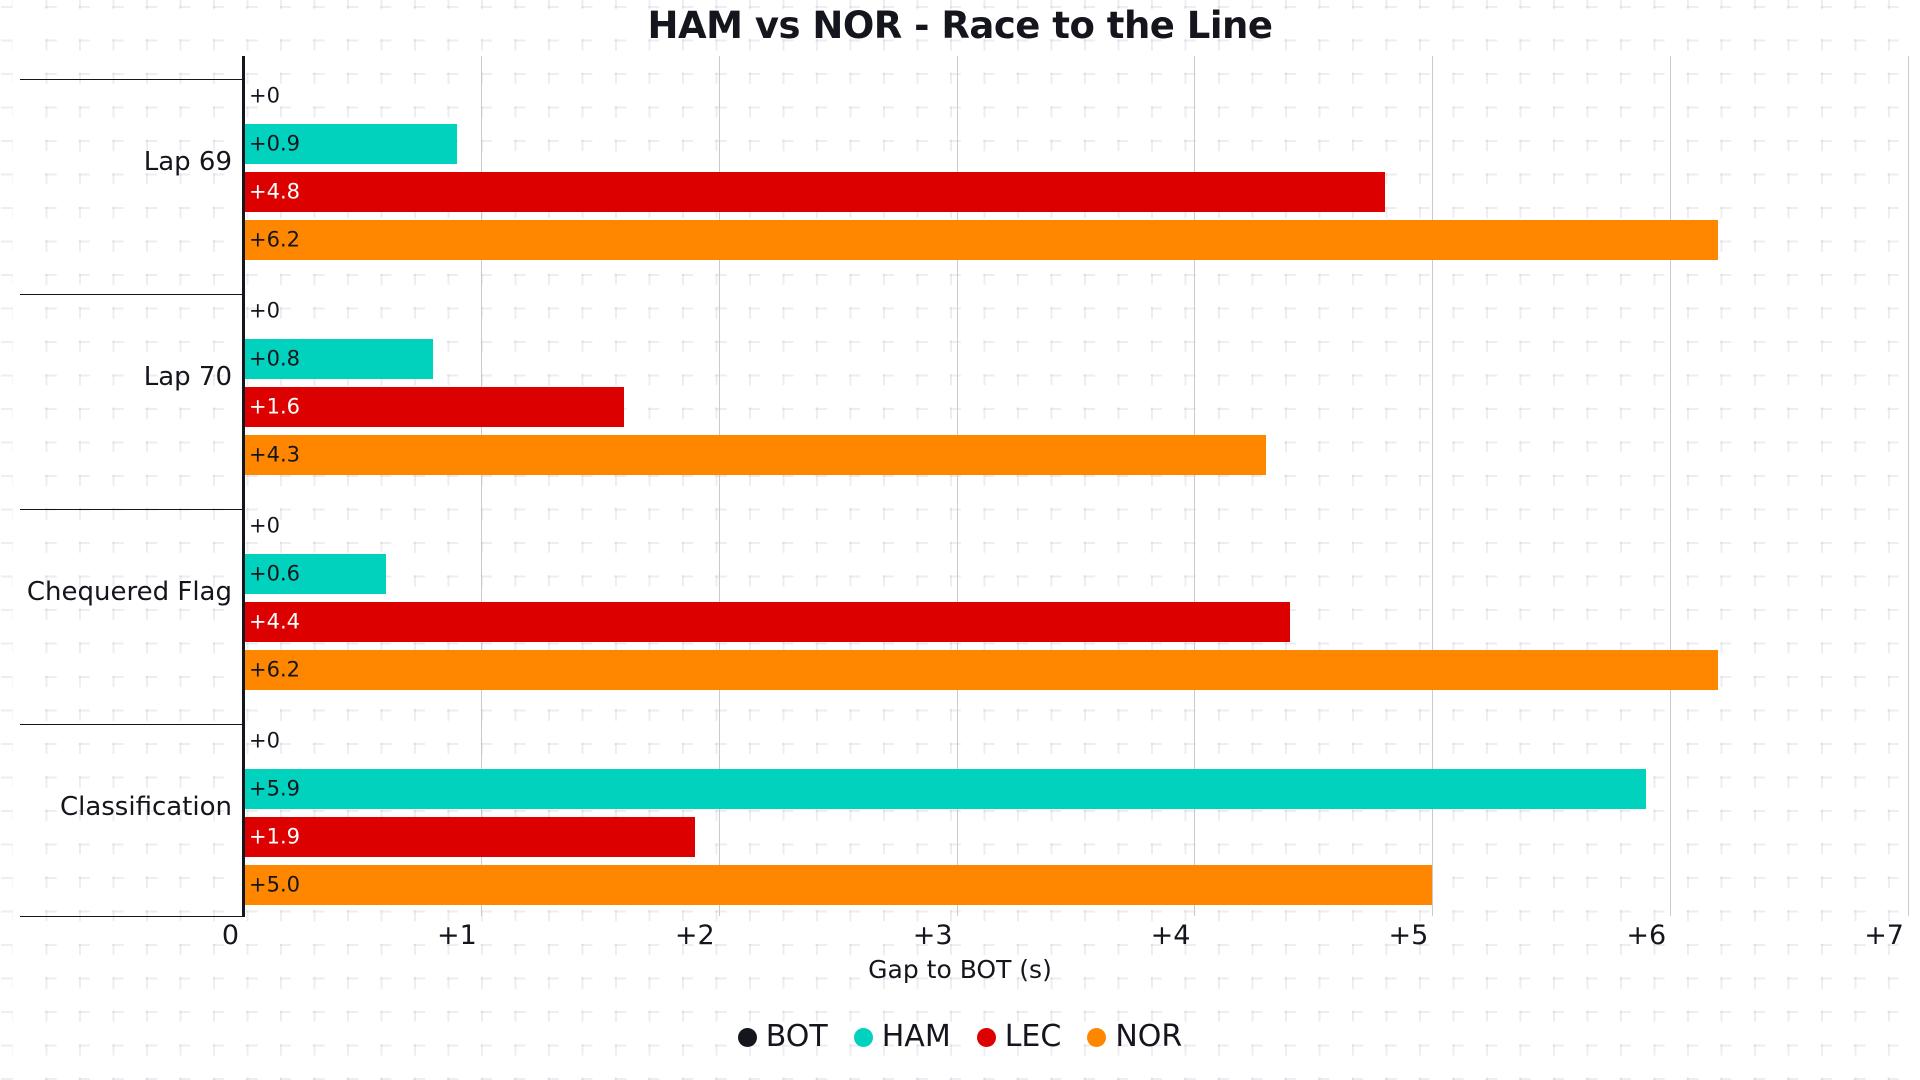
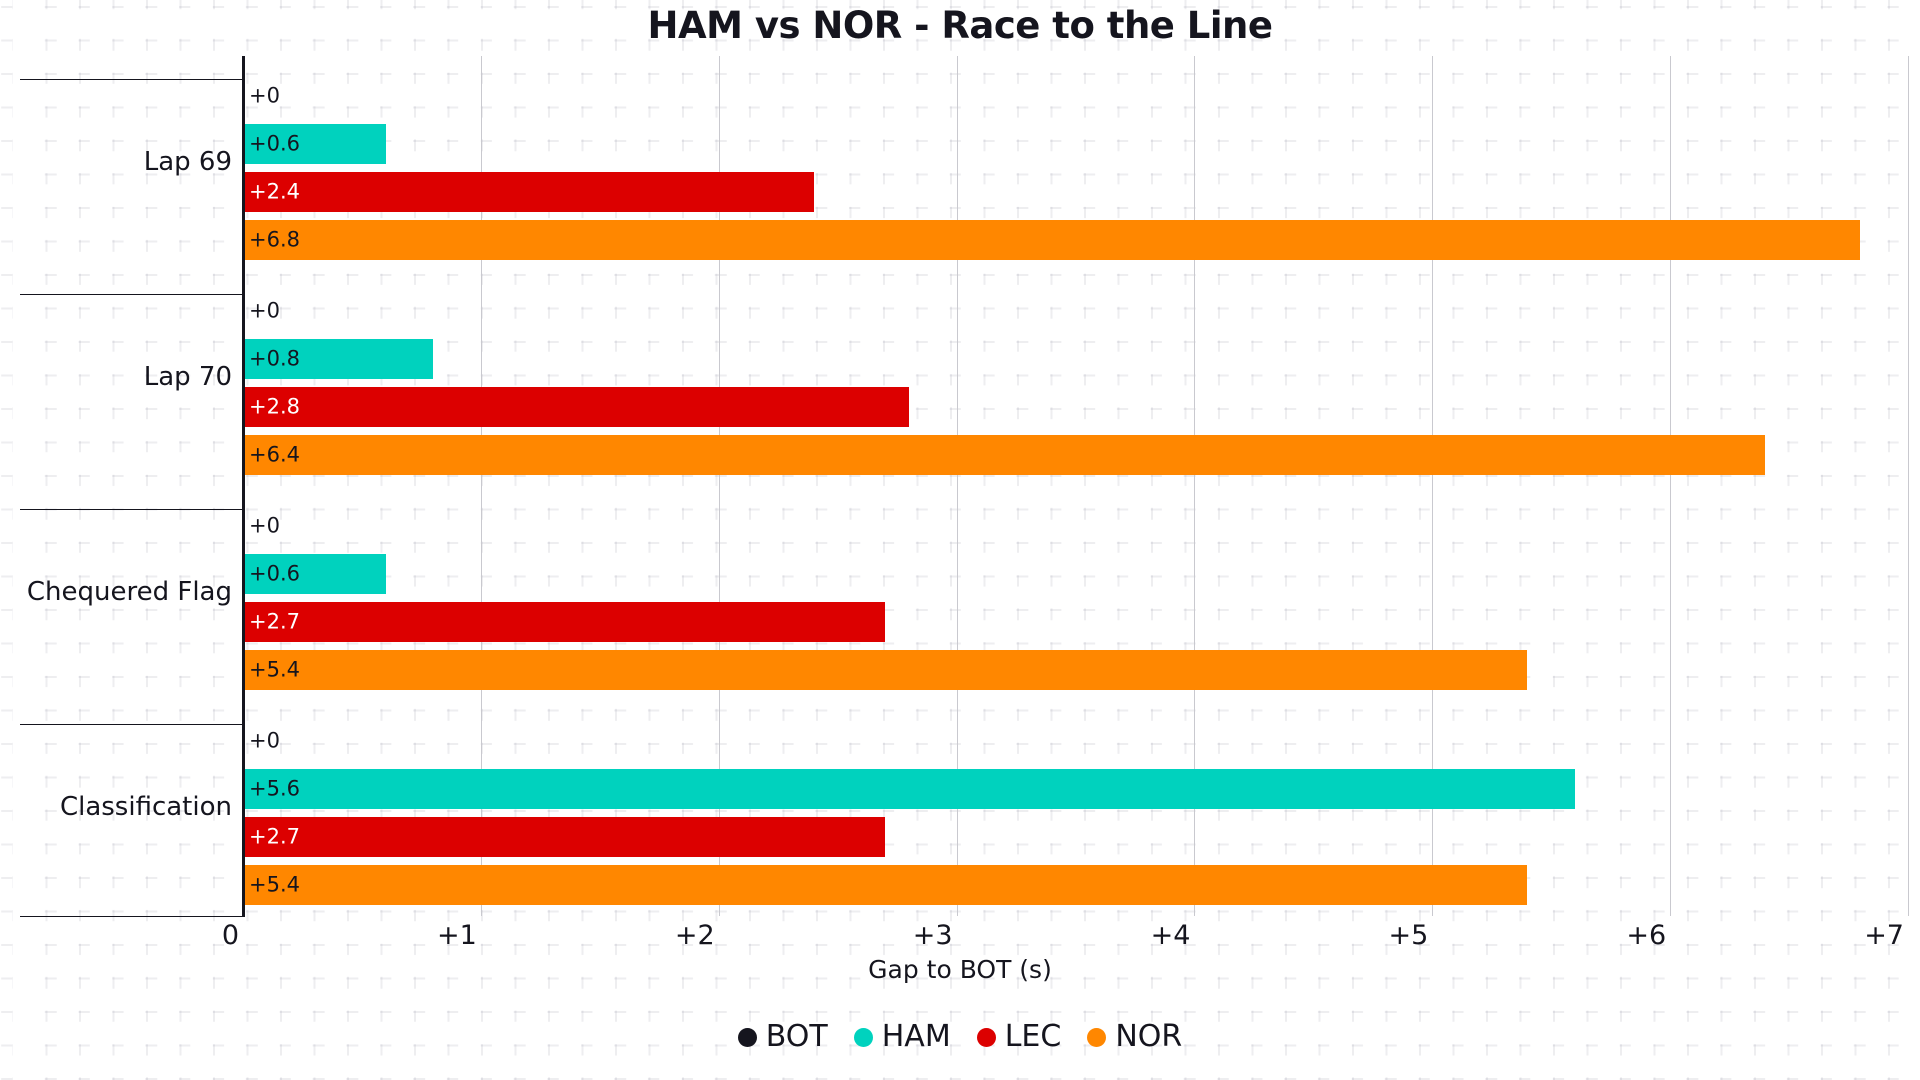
HAM/Lap 69: +0.9 -> +0.6
LEC/Lap 69: +4.8 -> +2.4
NOR/Lap 69: +6.2 -> +6.8
LEC/Lap 70: +1.6 -> +2.8
NOR/Lap 70: +4.3 -> +6.4
LEC/Chequered Flag: +4.4 -> +2.7
NOR/Chequered Flag: +6.2 -> +5.4
HAM/Classification: +5.9 -> +5.6
LEC/Classification: +1.9 -> +2.7
NOR/Classification: +5.0 -> +5.4
